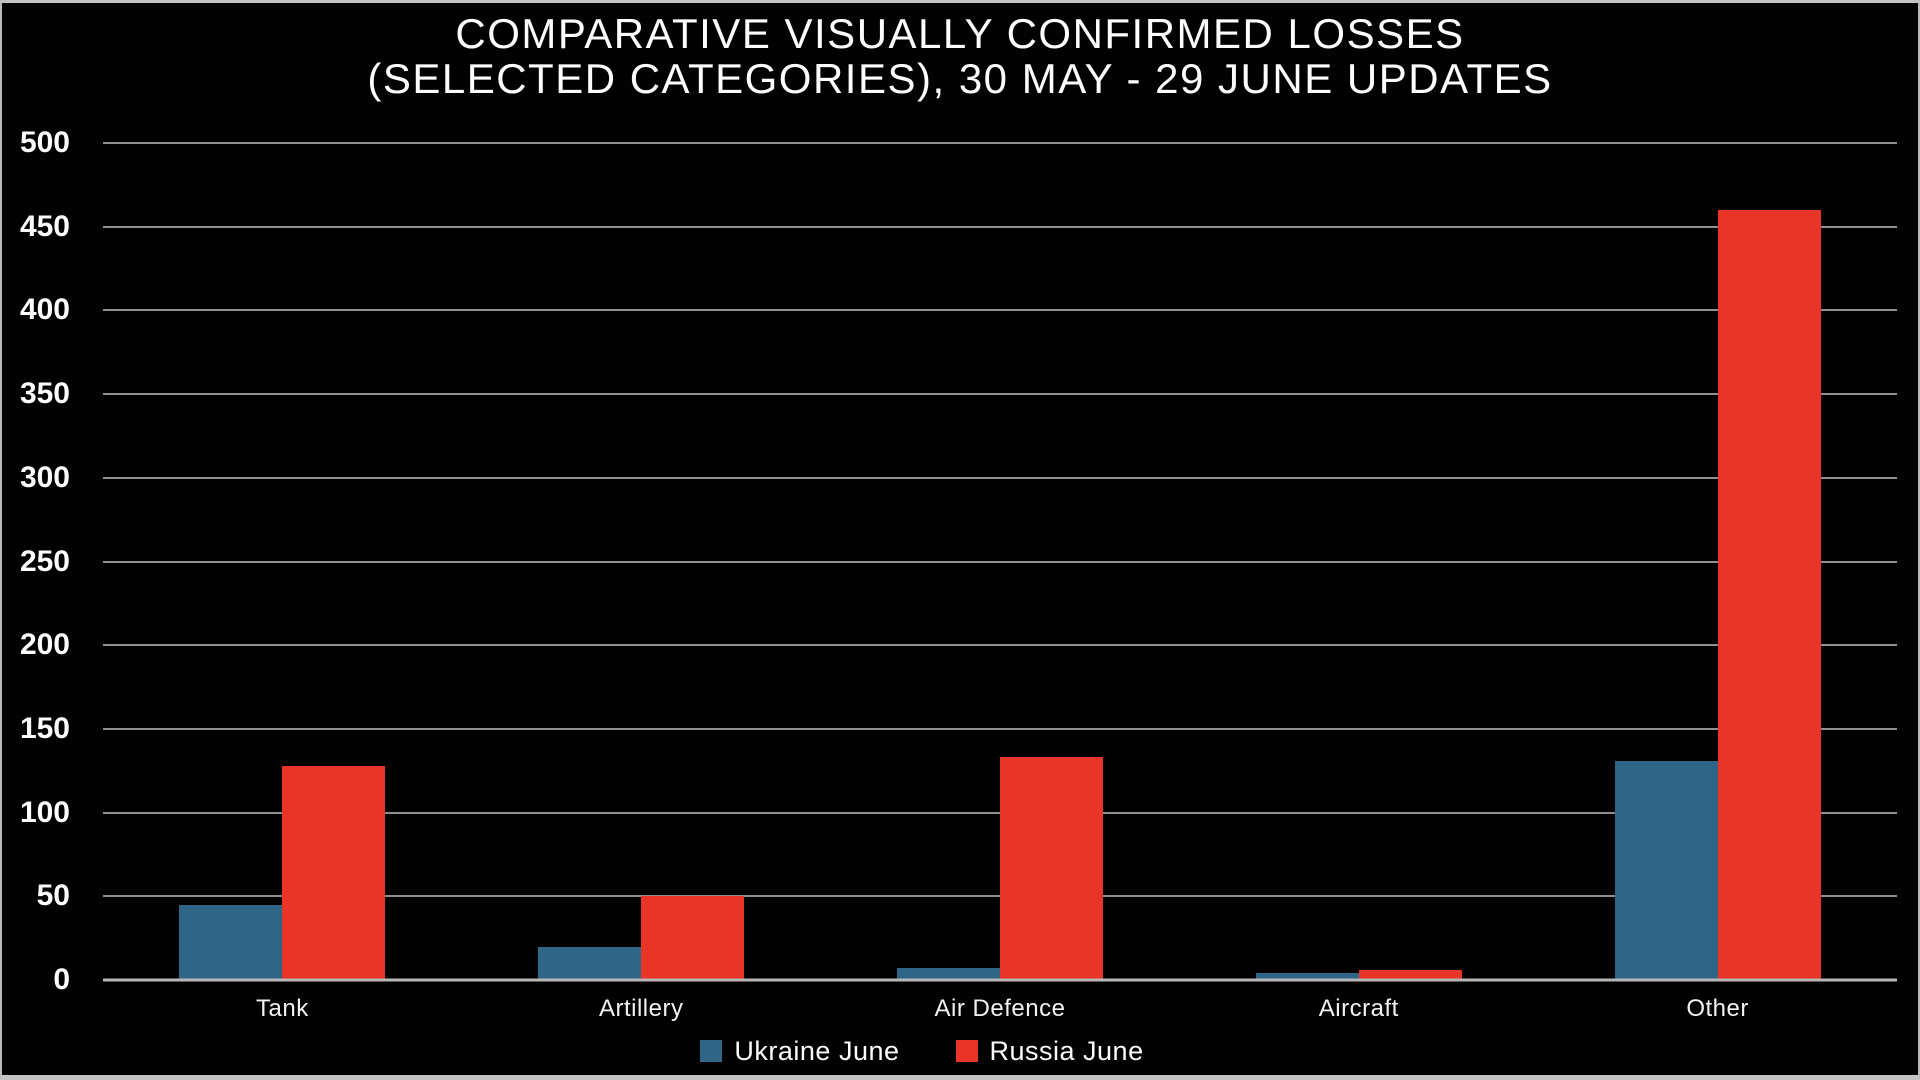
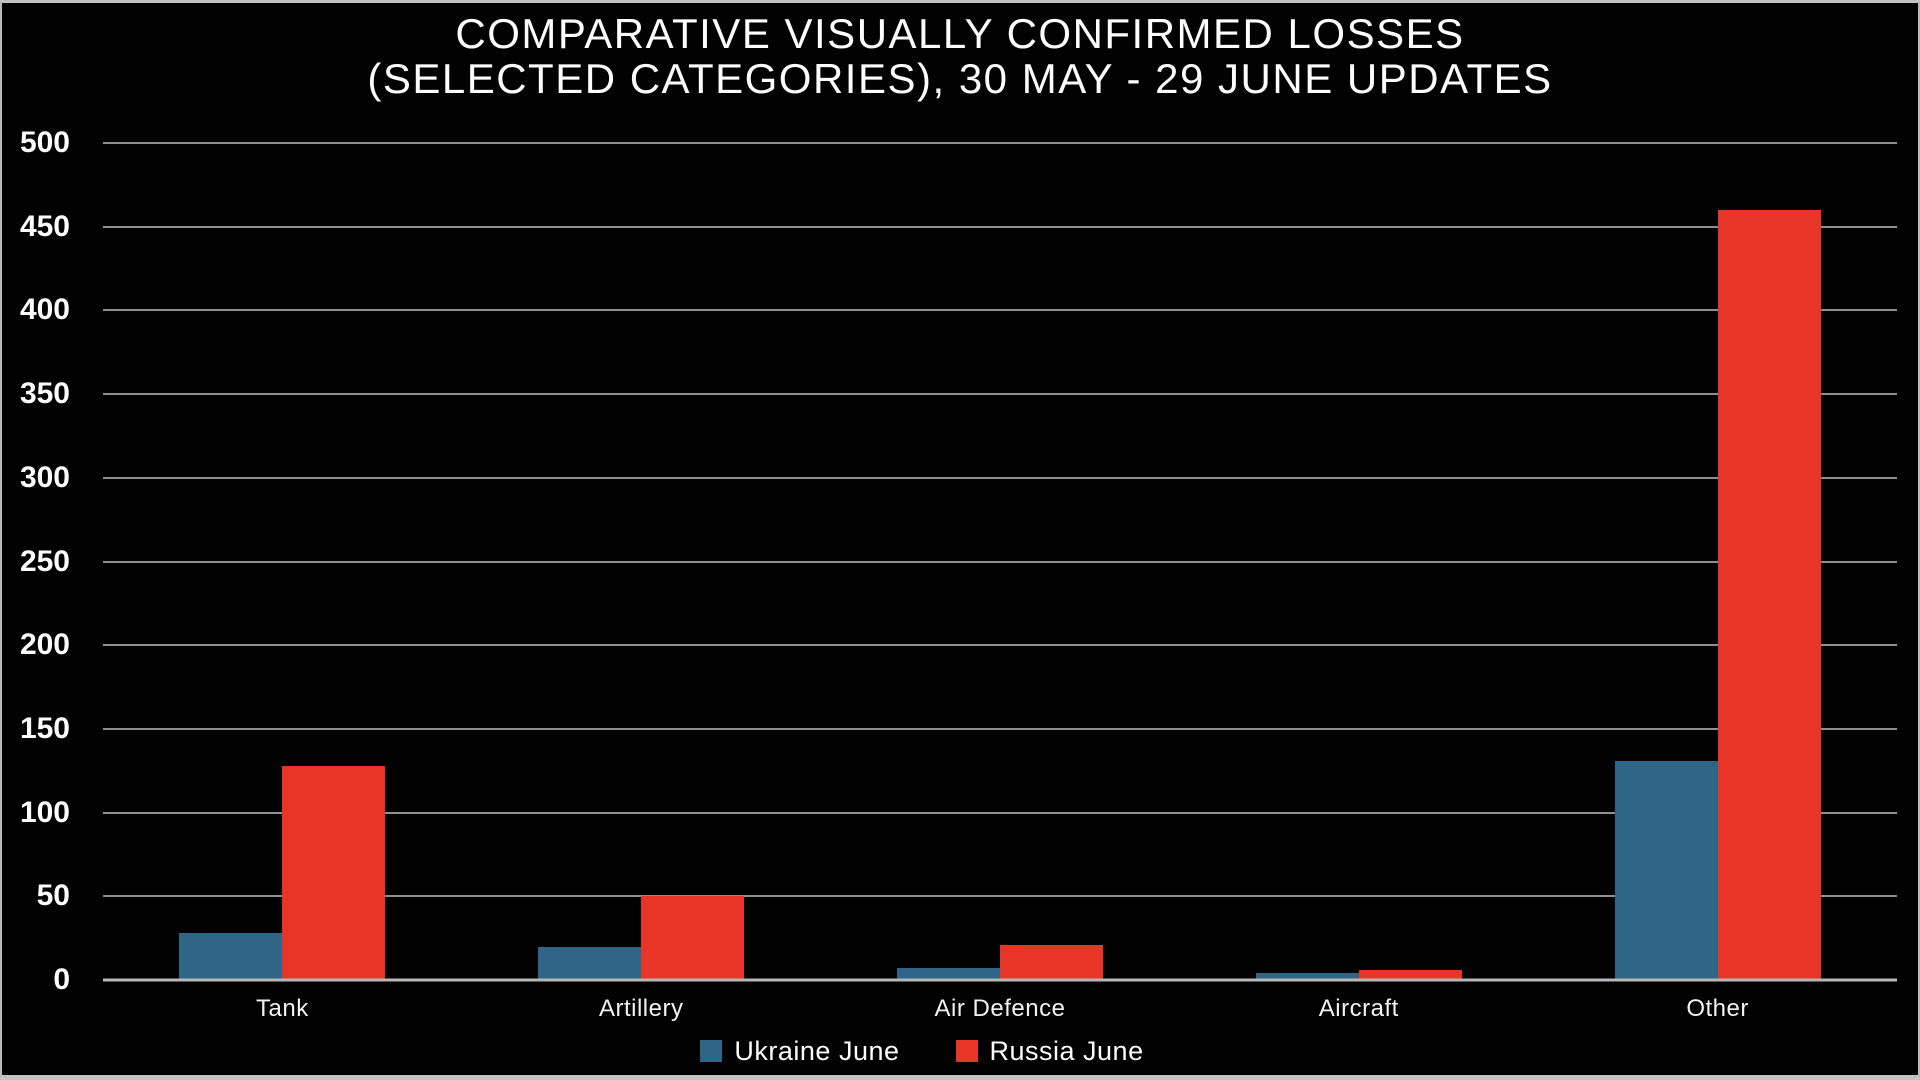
Ukraine June/Tank: 45 -> 28
Russia June/Air Defence: 133 -> 21
